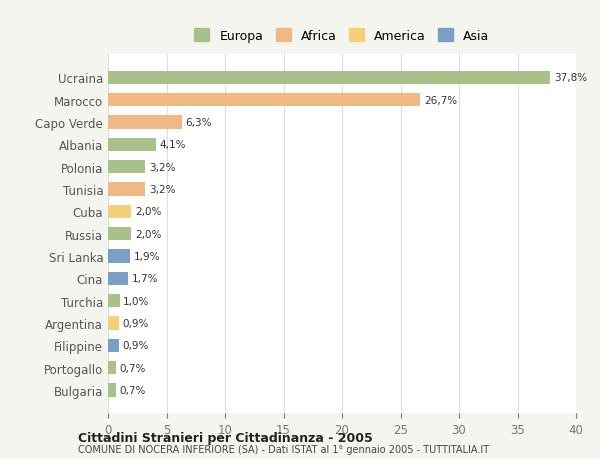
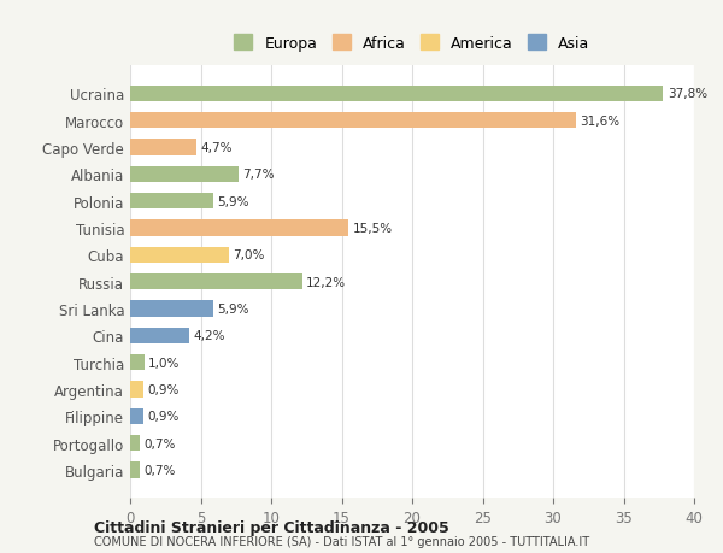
Marocco: 26,7% -> 31,6%
Capo Verde: 6,3% -> 4,7%
Albania: 4,1% -> 7,7%
Polonia: 3,2% -> 5,9%
Tunisia: 3,2% -> 15,5%
Cuba: 2,0% -> 7,0%
Russia: 2,0% -> 12,2%
Sri Lanka: 1,9% -> 5,9%
Cina: 1,7% -> 4,2%
